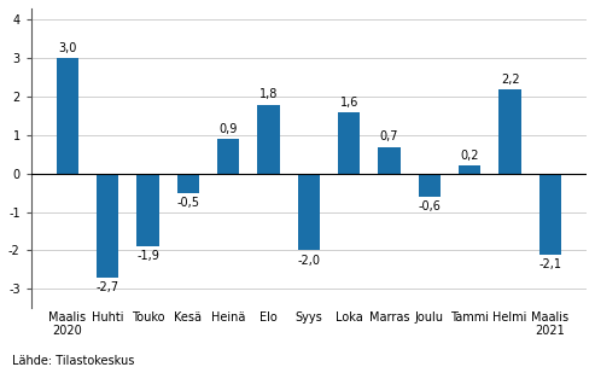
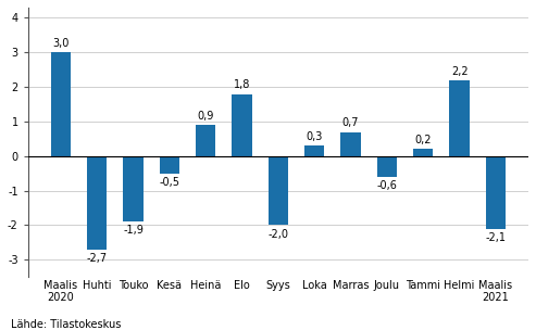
Loka: 1,6 -> 0,3
